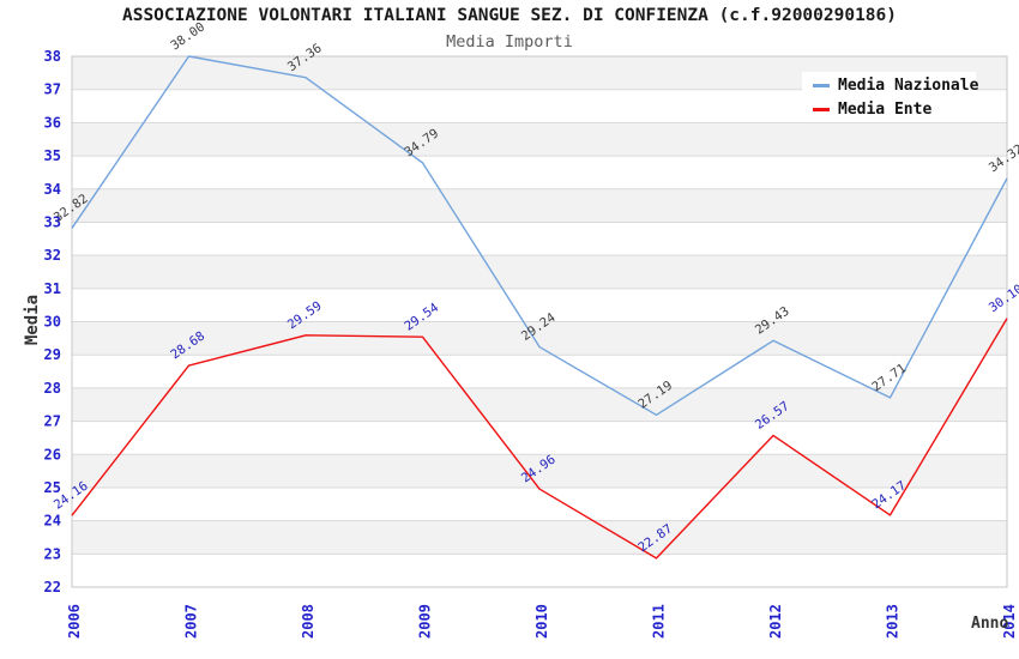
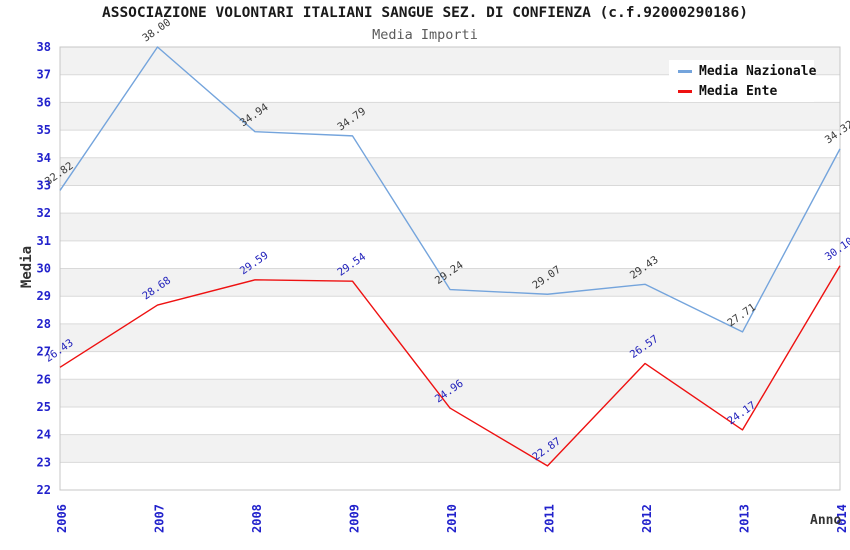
Media Ente/2006: 24.16 -> 26.43
Media Nazionale/2008: 37.36 -> 34.94
Media Nazionale/2011: 27.19 -> 29.07
